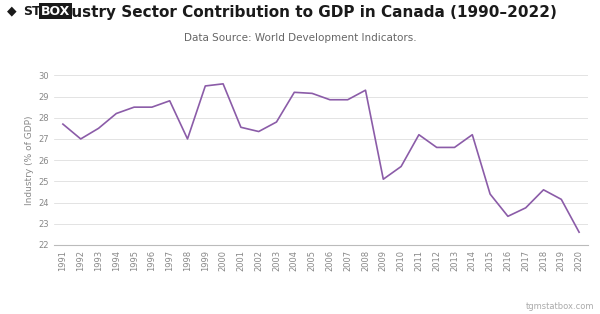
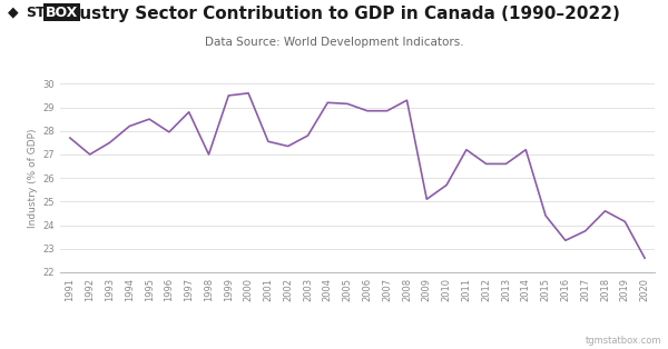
1996: 28.50 -> 27.95
